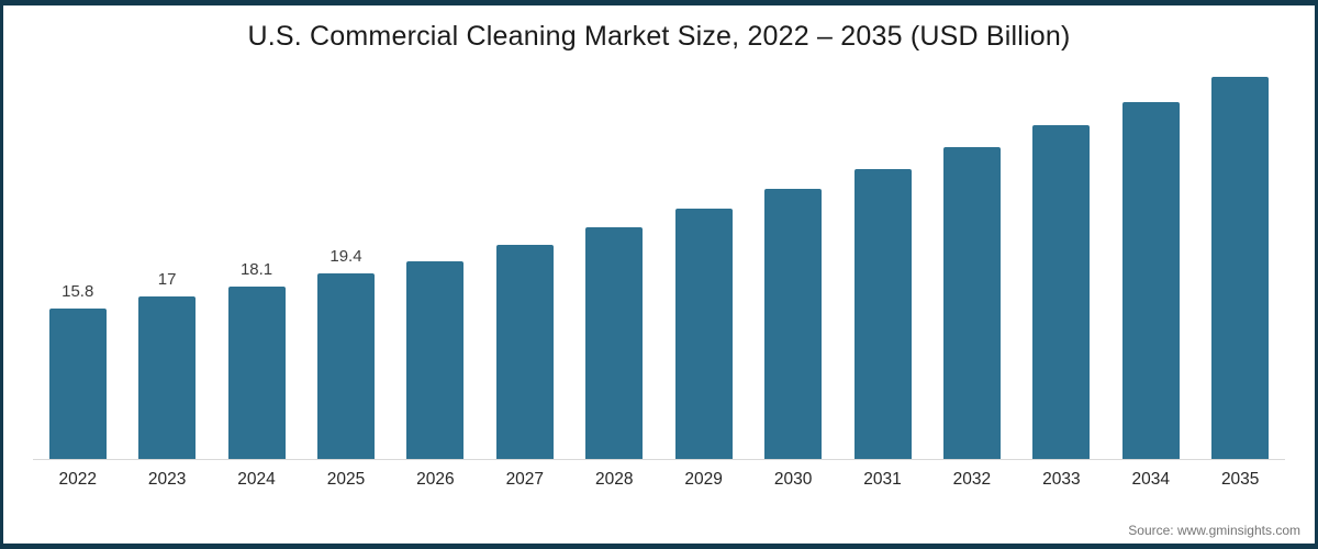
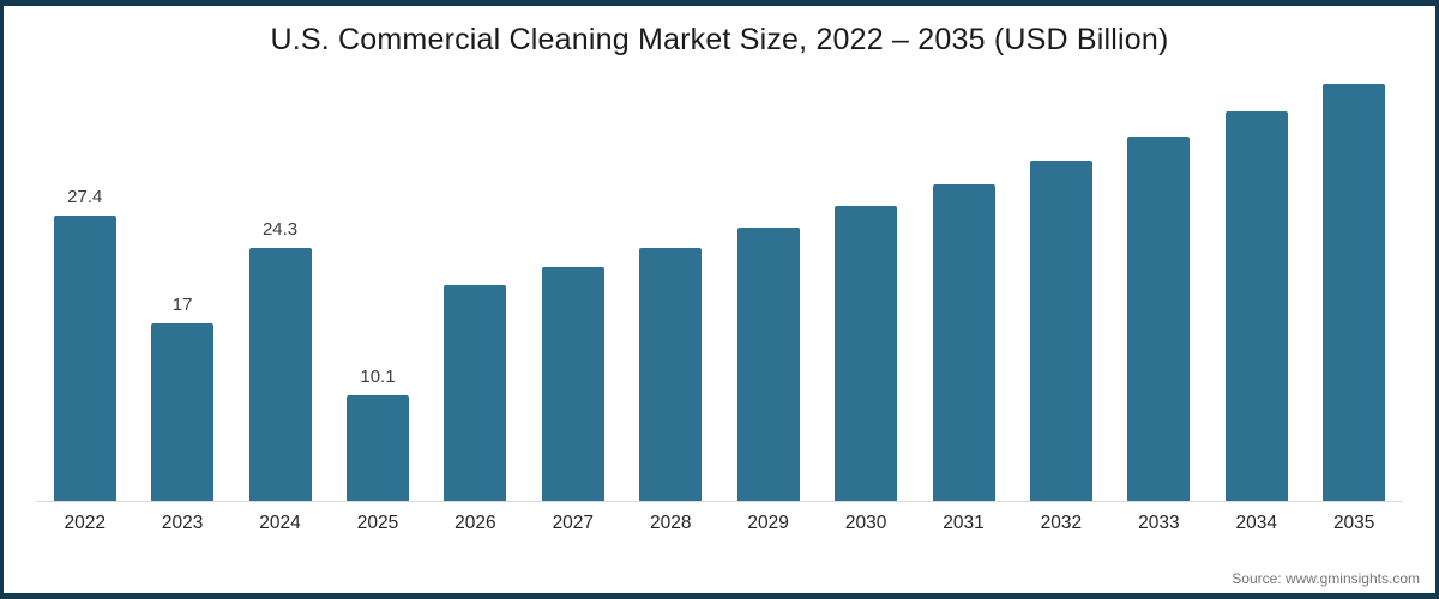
2022: 15.8 -> 27.4
2024: 18.1 -> 24.3
2025: 19.4 -> 10.1
